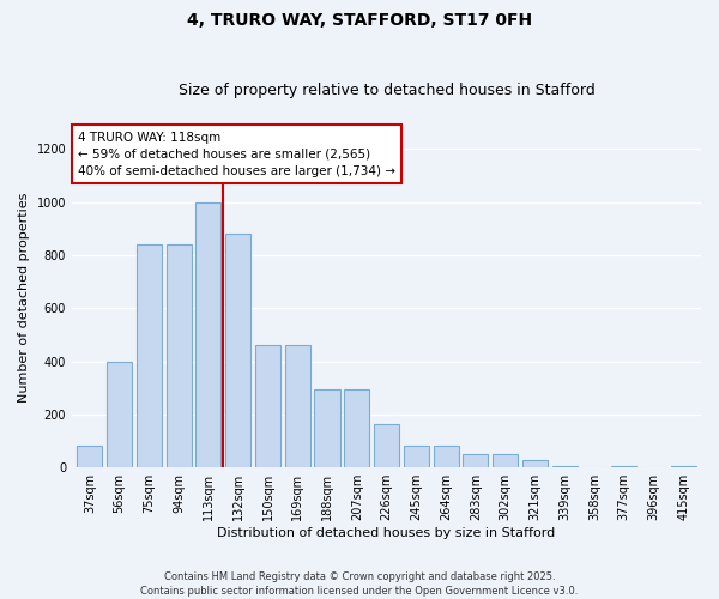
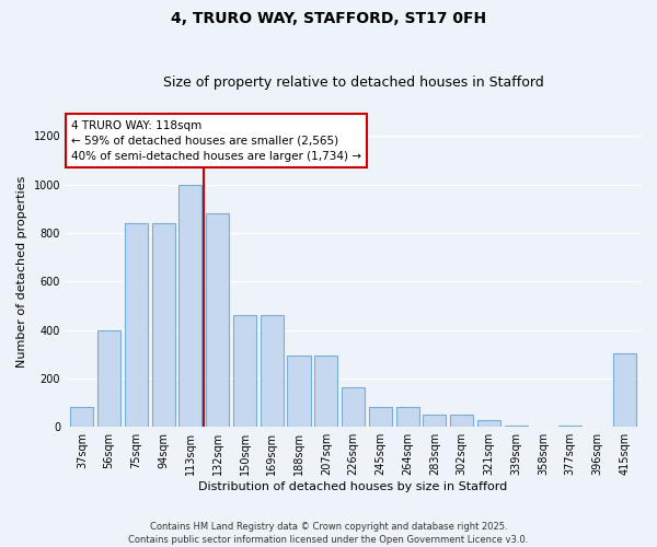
415sqm: 5 -> 305
